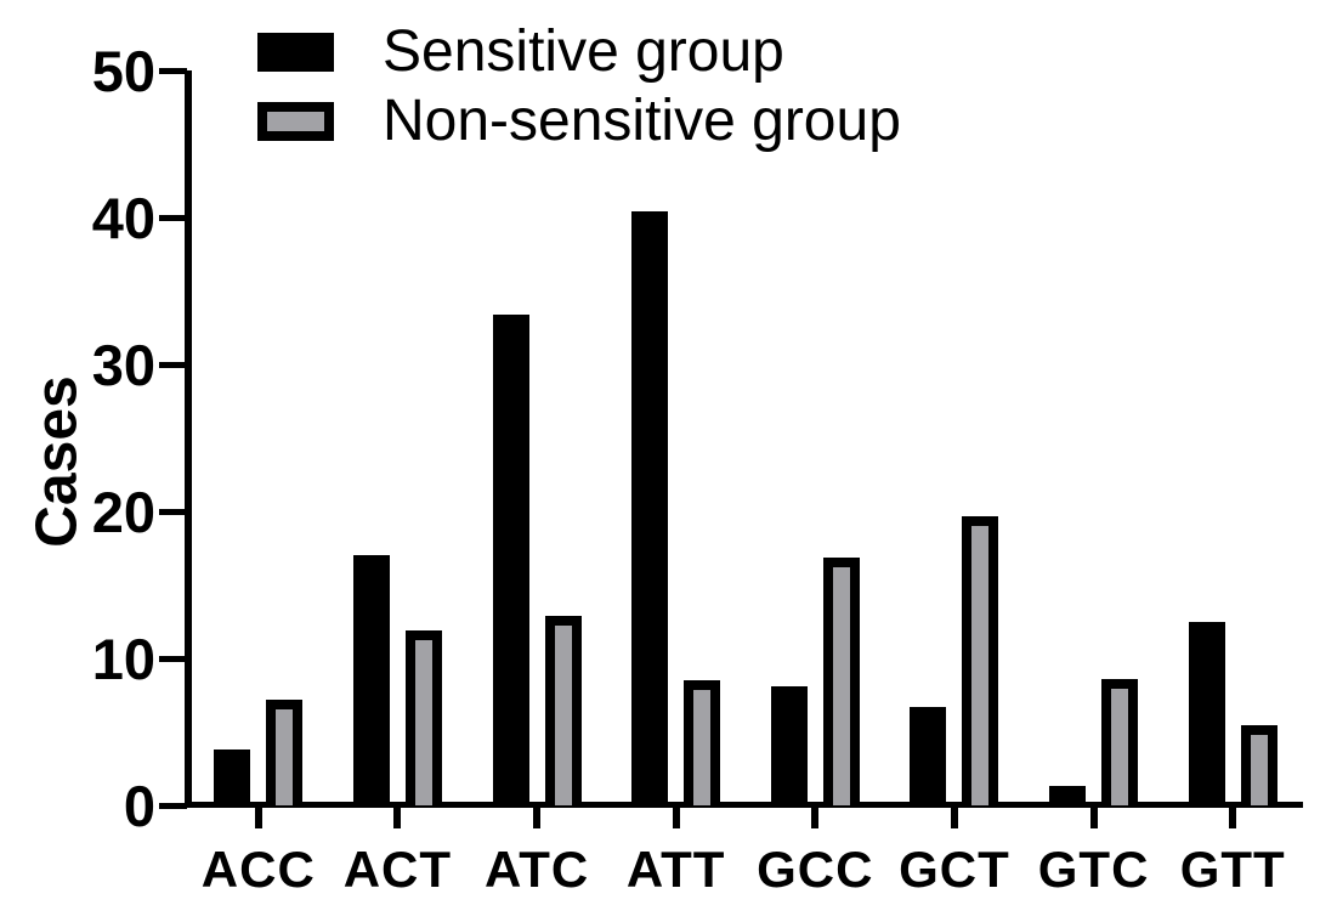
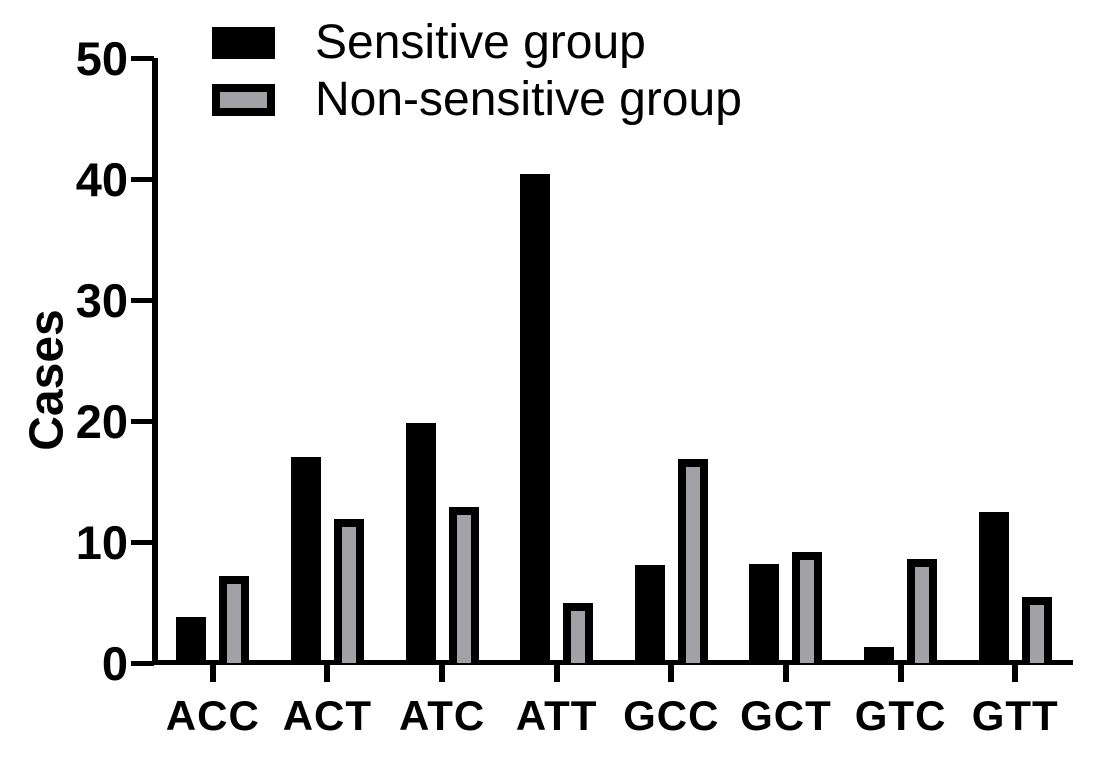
Sensitive group/ATC: 33.4 -> 19.8
Non-sensitive group/ATT: 8.5 -> 5.0
Sensitive group/GCT: 6.7 -> 8.2
Non-sensitive group/GCT: 19.7 -> 9.2
